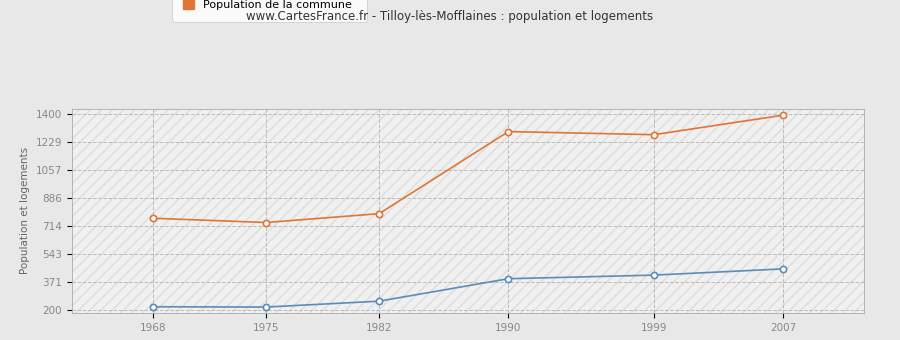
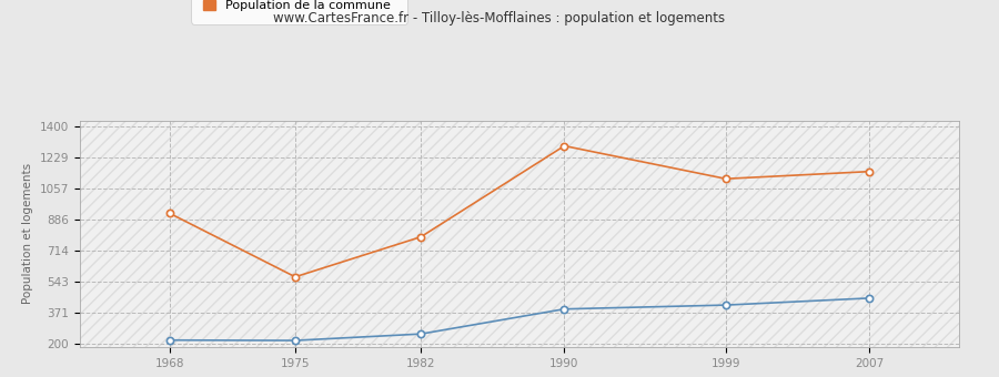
Population de la commune/1968: 760 -> 920
Population de la commune/1975: 740 -> 570
Population de la commune/1999: 1270 -> 1110
Population de la commune/2007: 1390 -> 1150
